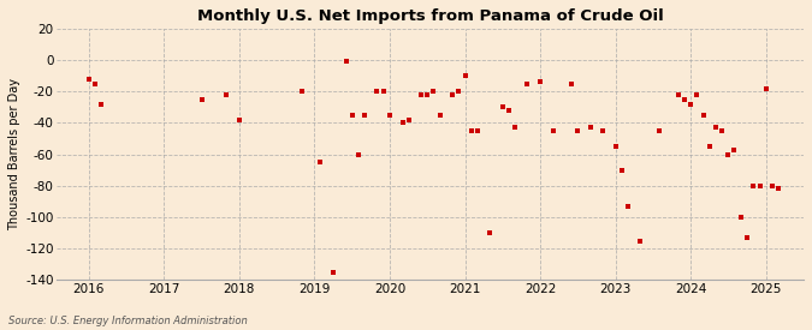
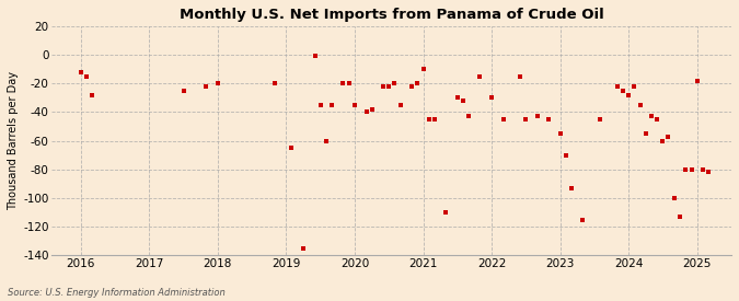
2018: -38 -> -20
2022: -14 -> -30
